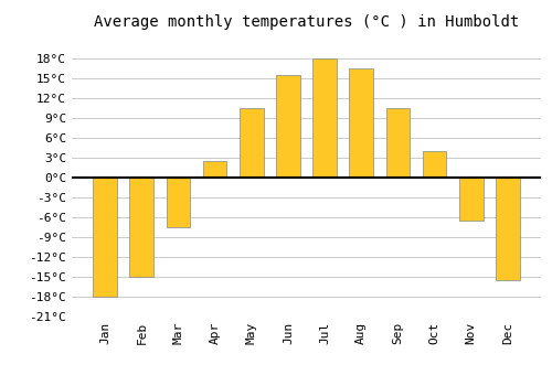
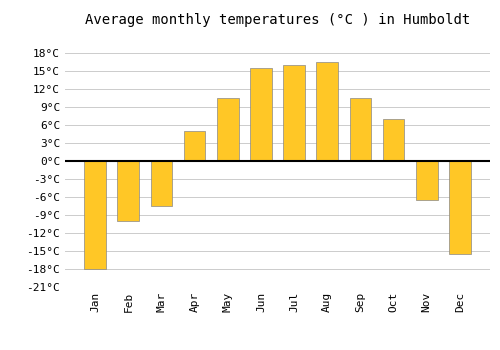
Feb: -15.0°C -> -10.0°C
Apr: 2.5°C -> 5.0°C
Jul: 18.0°C -> 16.0°C
Oct: 4.0°C -> 7.0°C
